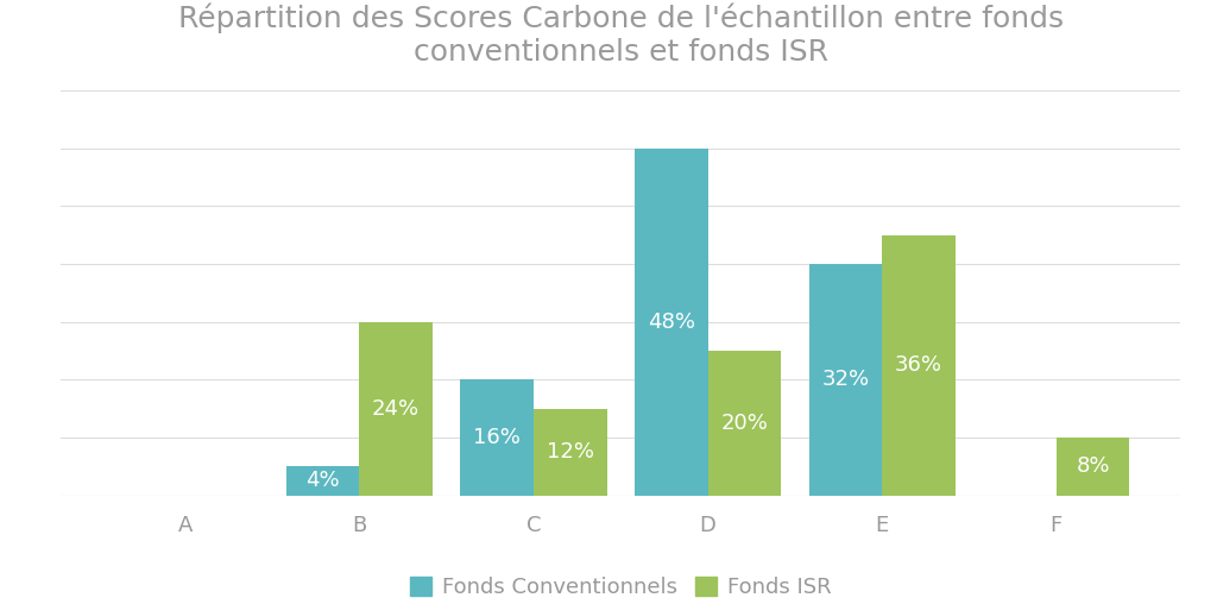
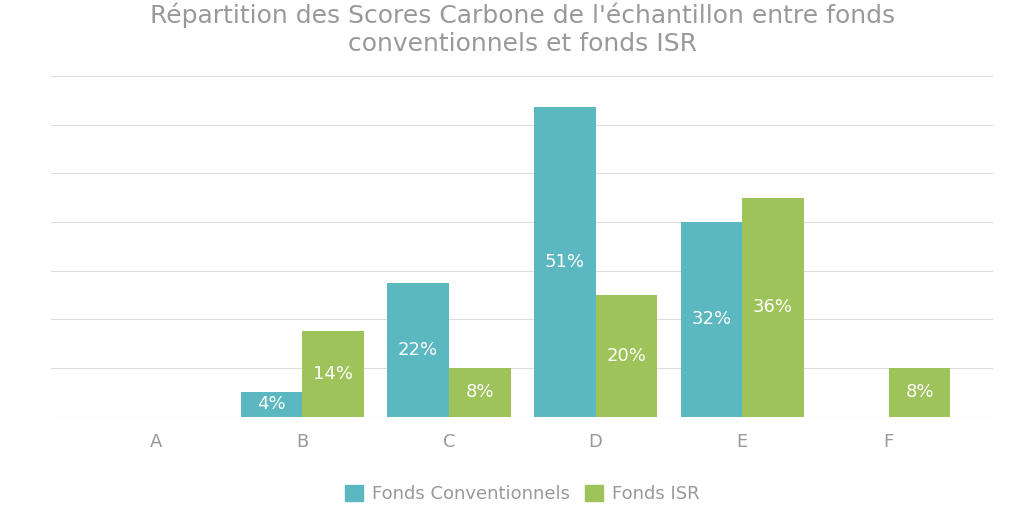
Fonds ISR/B: 24% -> 14%
Fonds Conventionnels/C: 16% -> 22%
Fonds ISR/C: 12% -> 8%
Fonds Conventionnels/D: 48% -> 51%
